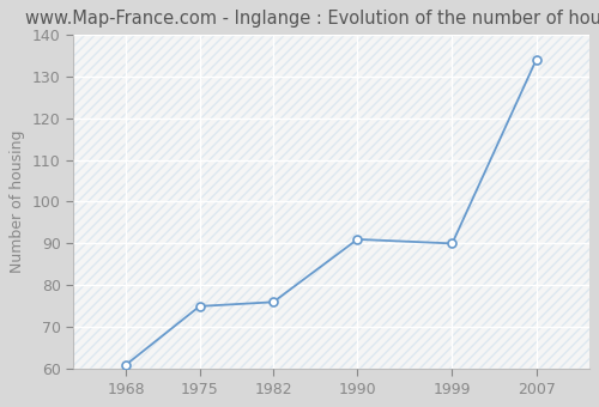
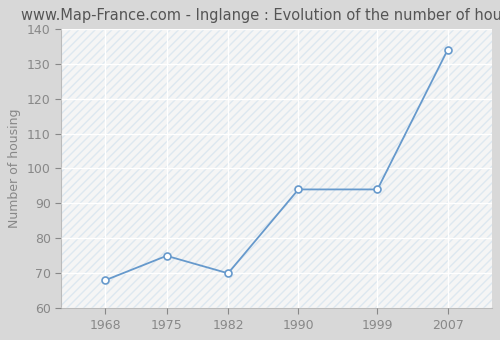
1968: 61 -> 68
1982: 76 -> 70
1990: 91 -> 94
1999: 90 -> 94
